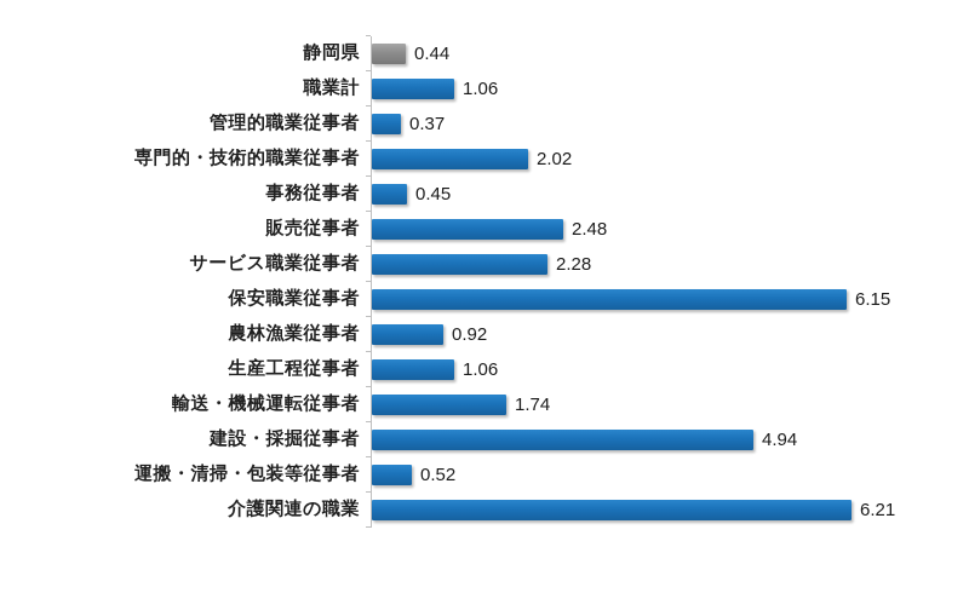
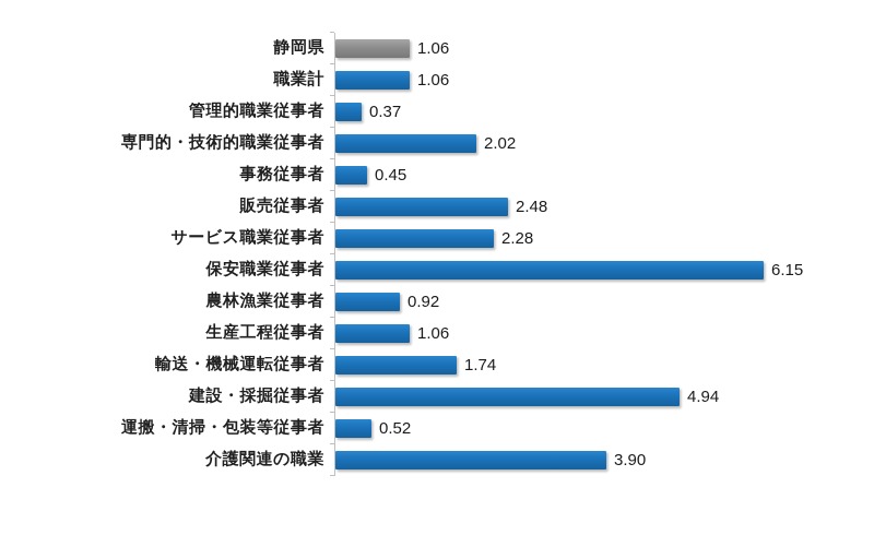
静岡県: 0.44 -> 1.06
介護関連の職業: 6.21 -> 3.90
